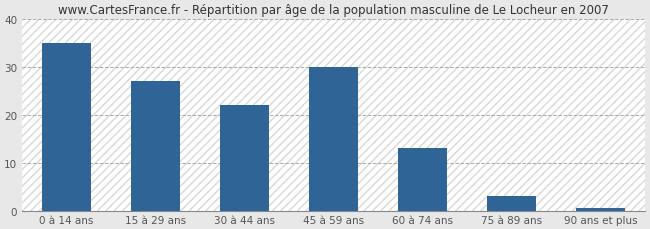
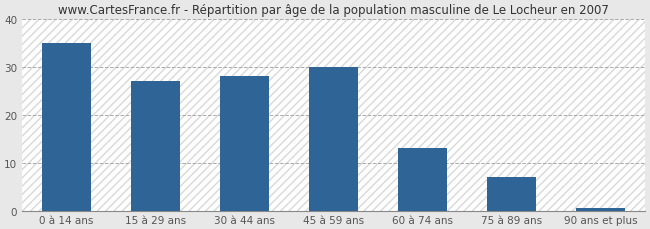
30 à 44 ans: 22.0 -> 28.0
75 à 89 ans: 3.0 -> 7.0
